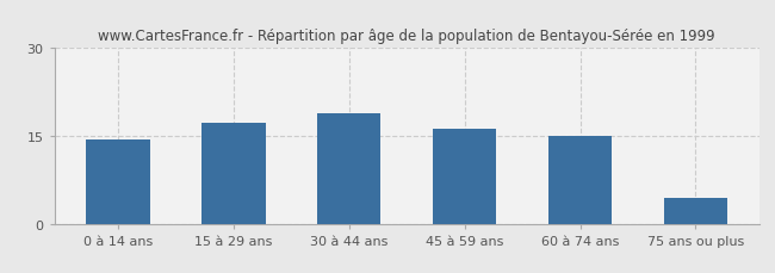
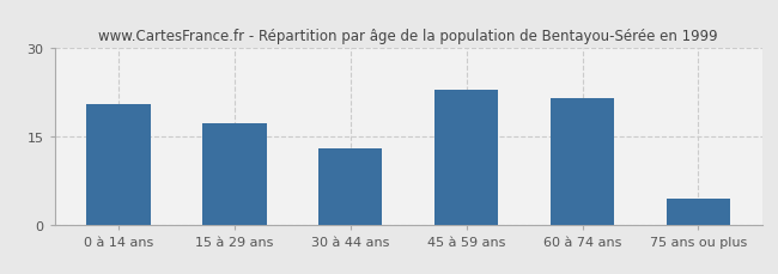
0 à 14 ans: 14.3 -> 20.5
30 à 44 ans: 18.8 -> 13.0
45 à 59 ans: 16.2 -> 23.0
60 à 74 ans: 15.1 -> 21.5
